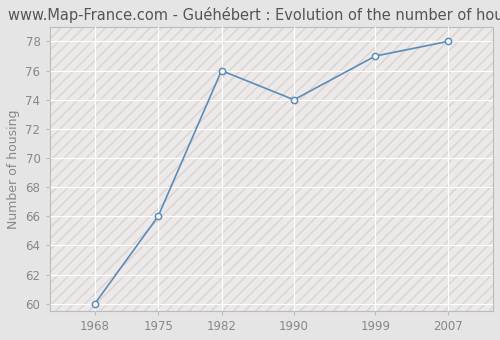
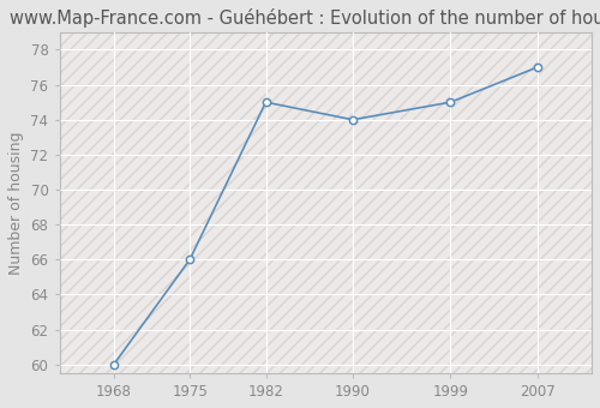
1982: 76 -> 75
1999: 77 -> 75
2007: 78 -> 77
